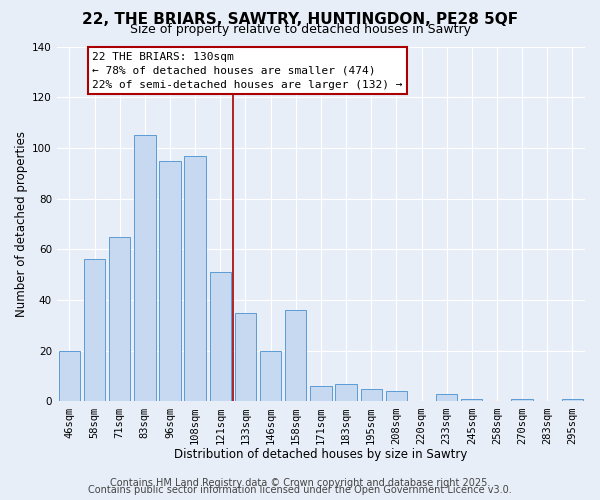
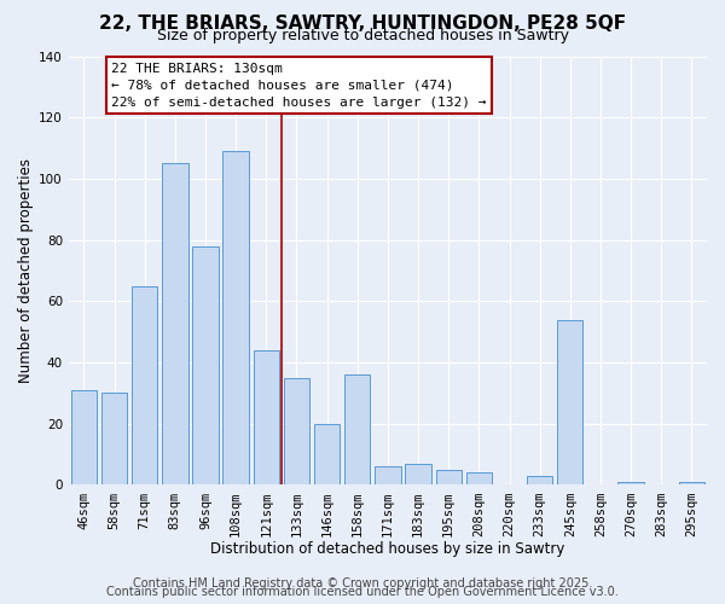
46sqm: 20 -> 31
58sqm: 56 -> 30
96sqm: 95 -> 78
108sqm: 97 -> 109
121sqm: 51 -> 44
245sqm: 1 -> 54
